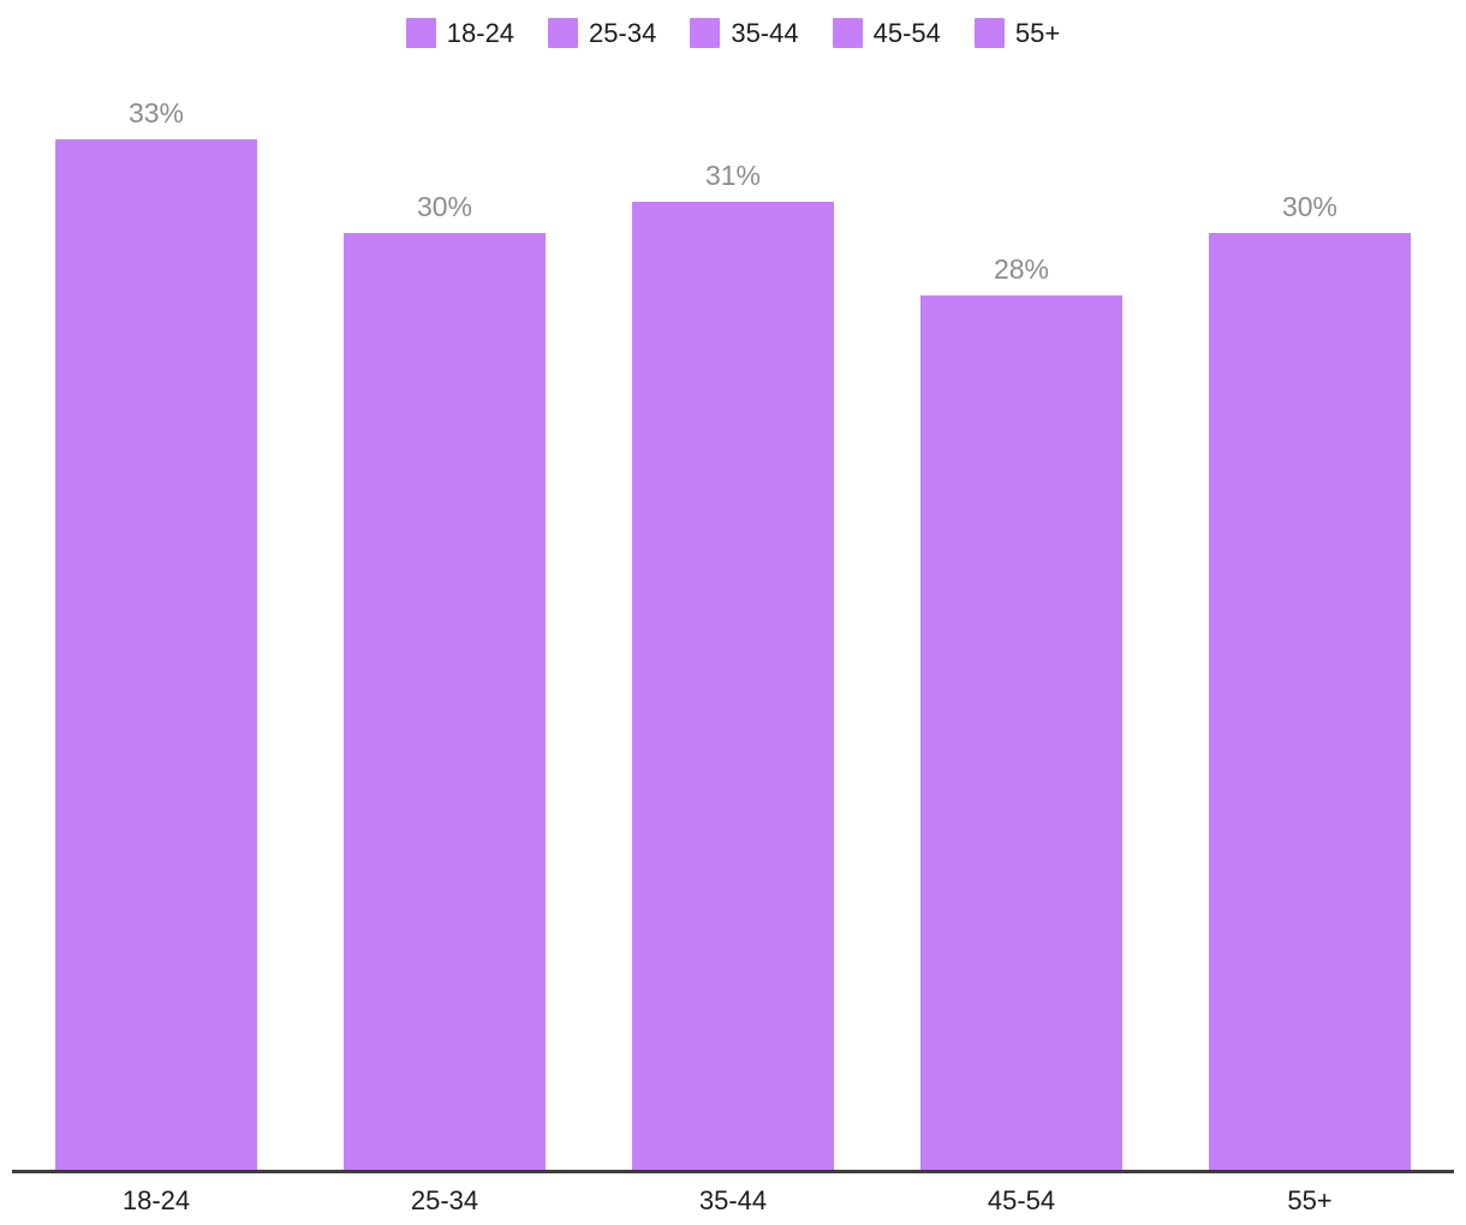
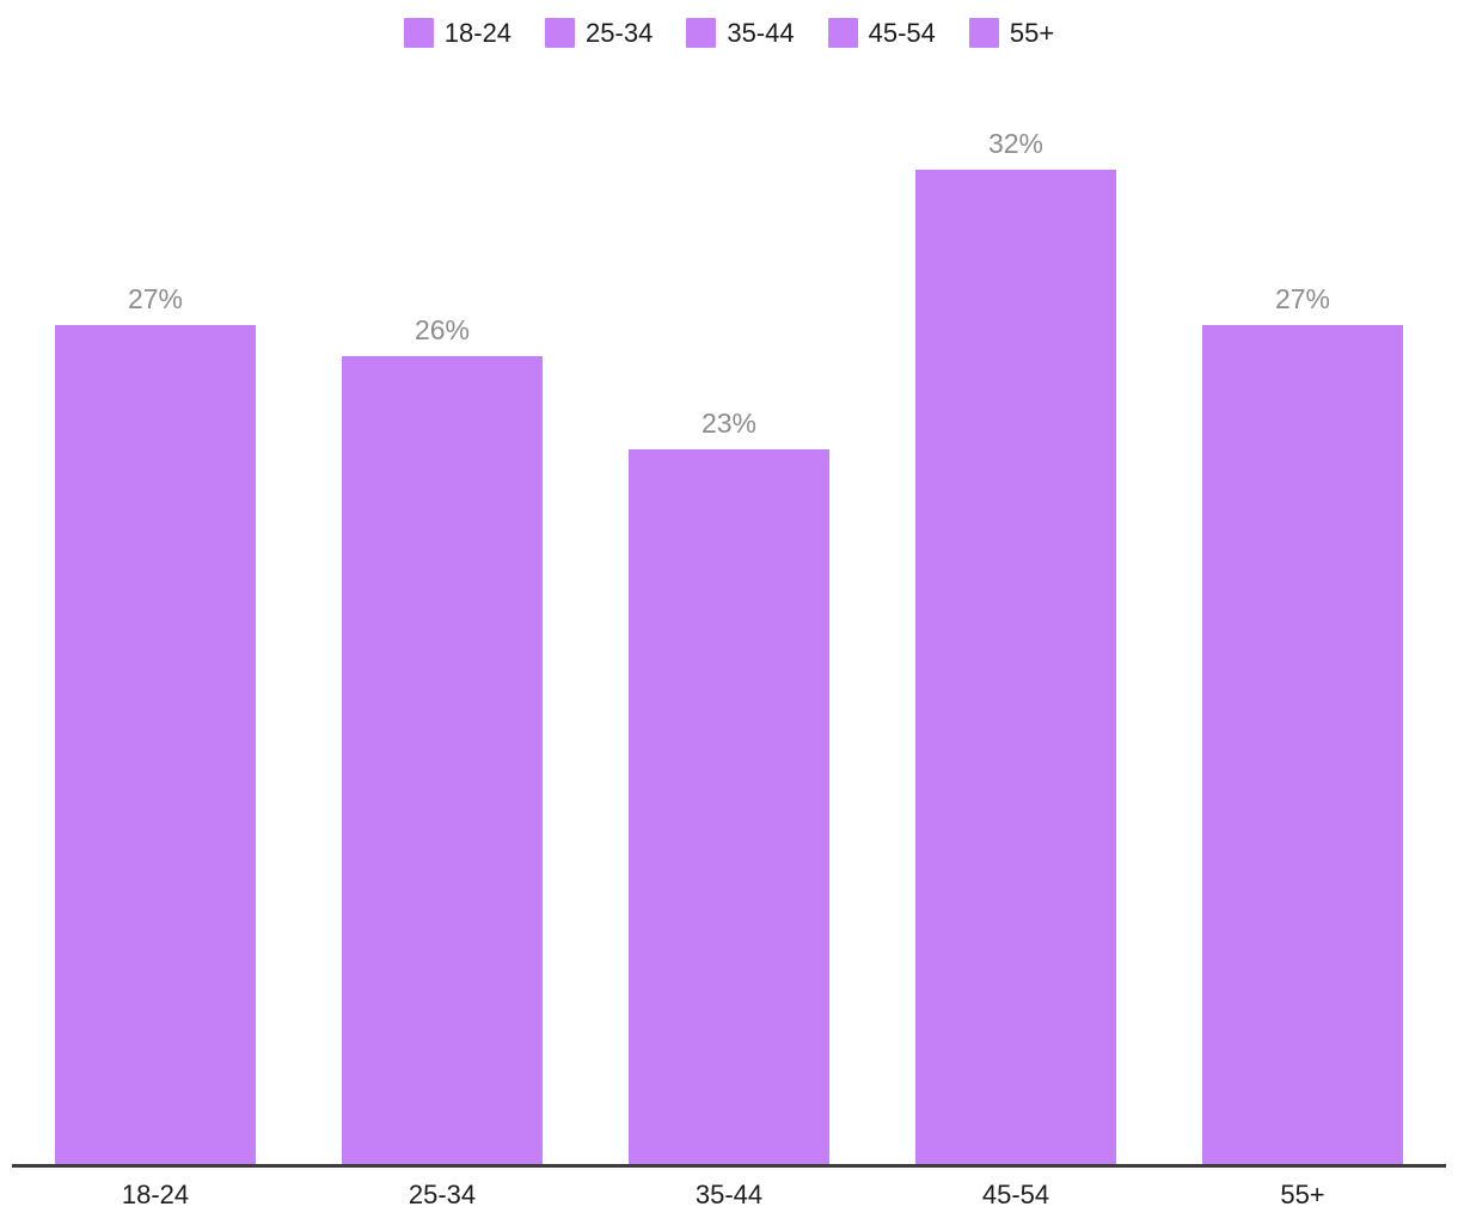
18-24: 33% -> 27%
25-34: 30% -> 26%
35-44: 31% -> 23%
45-54: 28% -> 32%
55+: 30% -> 27%
